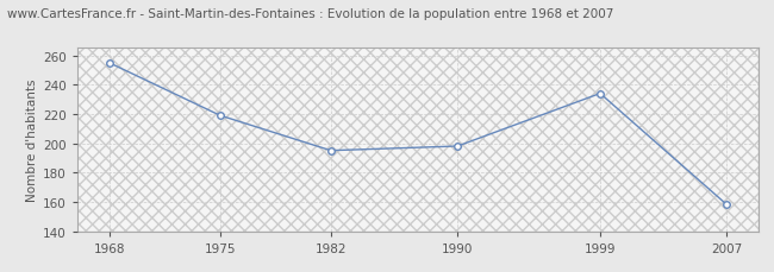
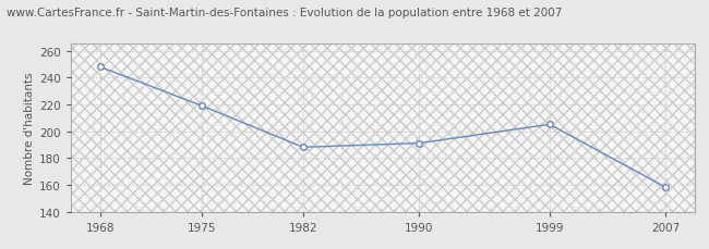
1968: 255 -> 248
1982: 195 -> 188
1990: 198 -> 191
1999: 234 -> 205
